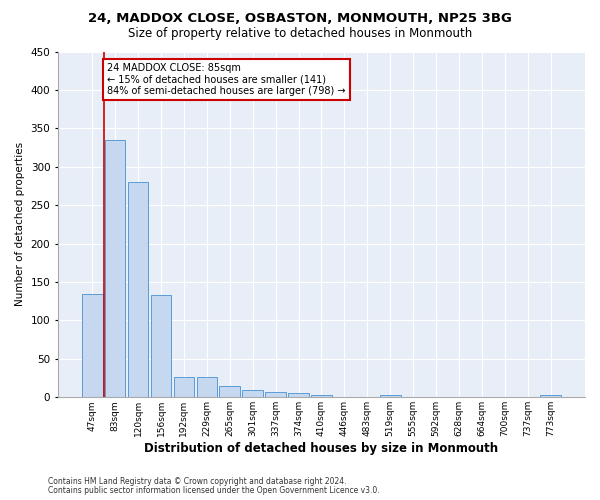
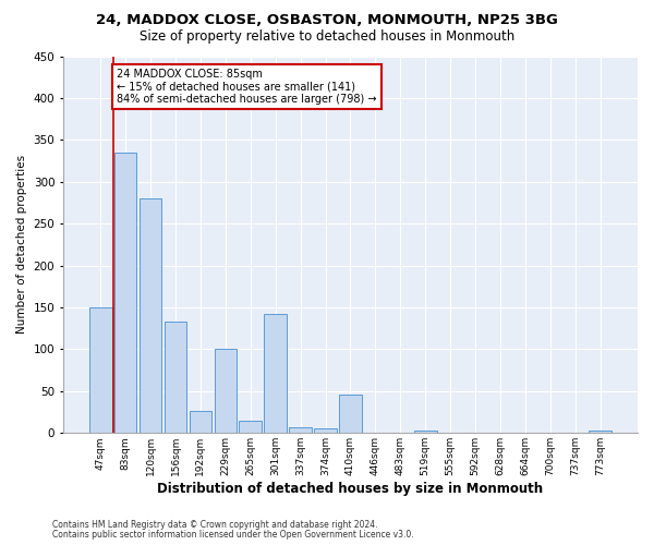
47sqm: 135 -> 150
229sqm: 26 -> 100
301sqm: 10 -> 142
410sqm: 3 -> 46
